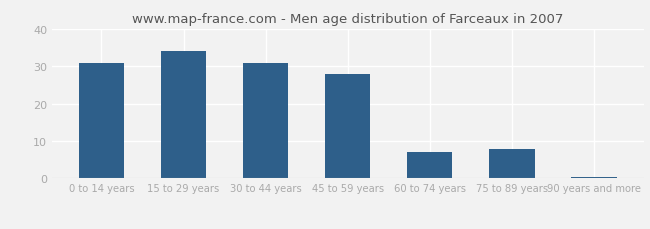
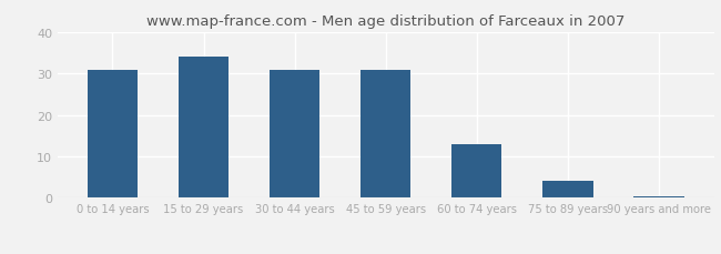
45 to 59 years: 28.0 -> 31.0
60 to 74 years: 7.0 -> 13.0
75 to 89 years: 8.0 -> 4.0
